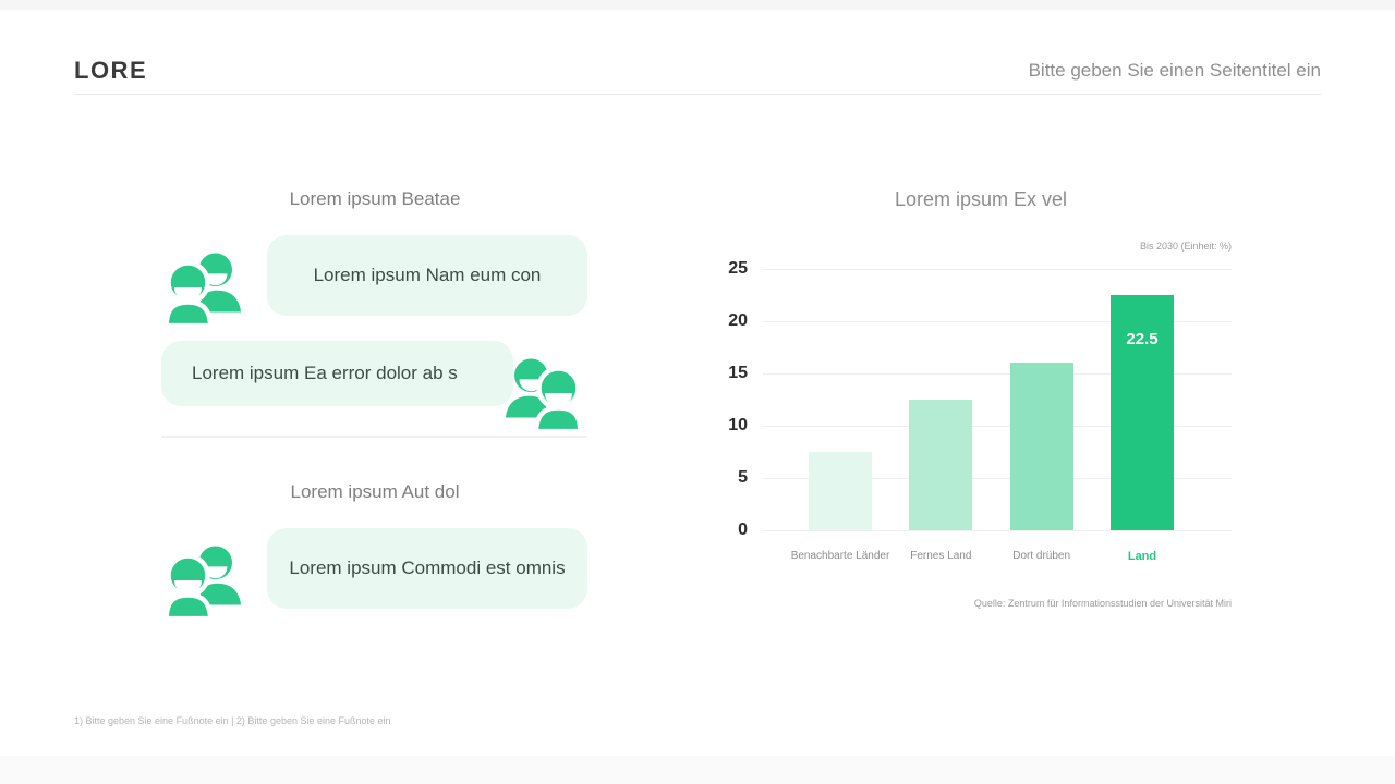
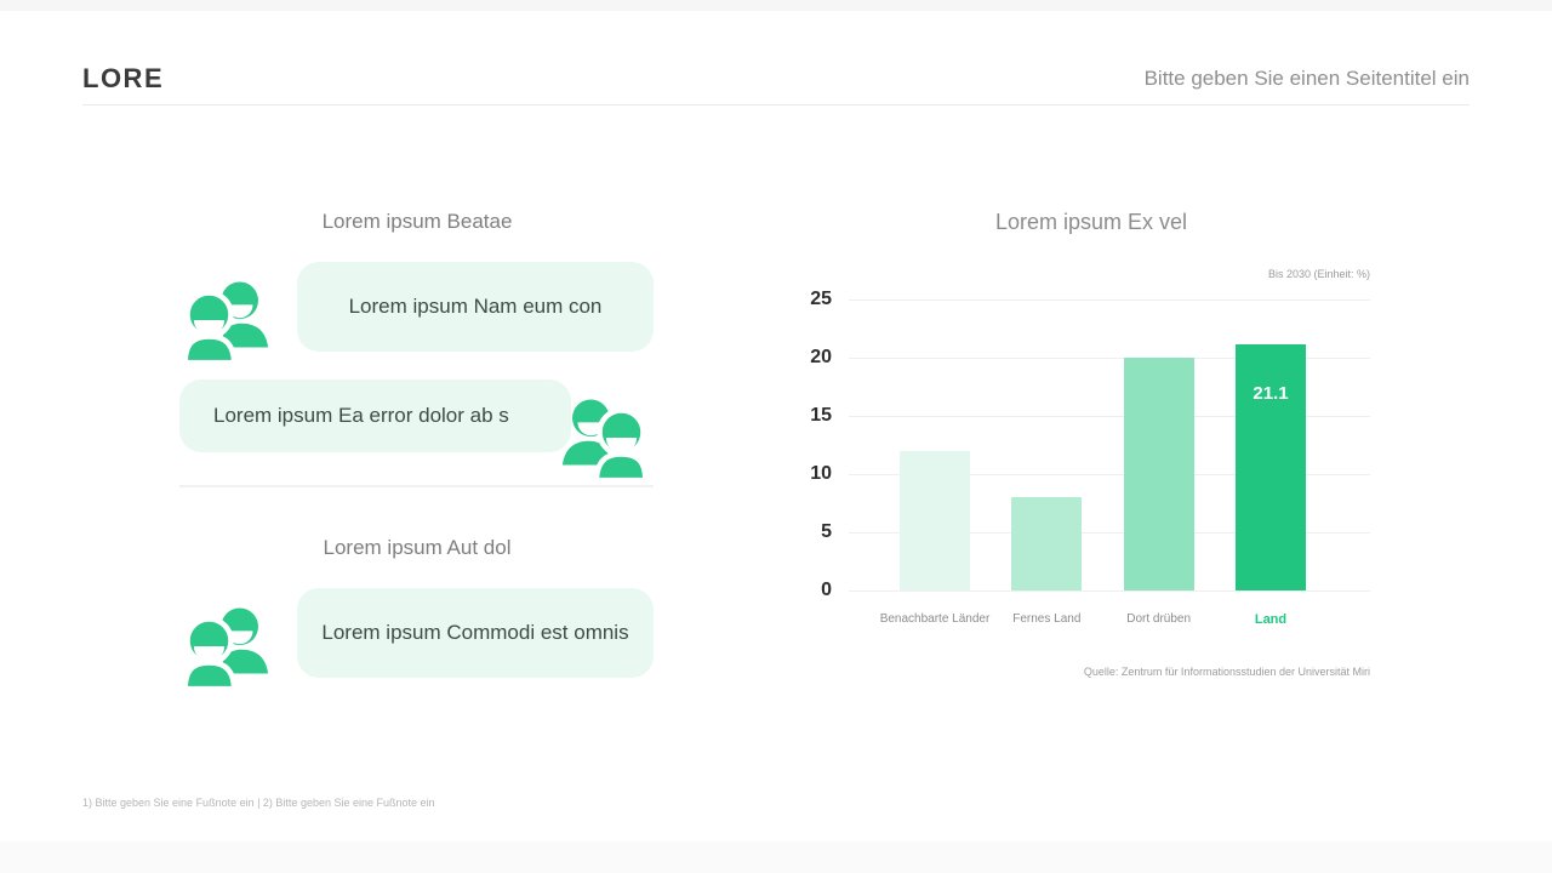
Benachbarte Länder: 8 -> 12
Fernes Land: 12 -> 8
Dort drüben: 16 -> 20
Land: 22.5 -> 21.1
